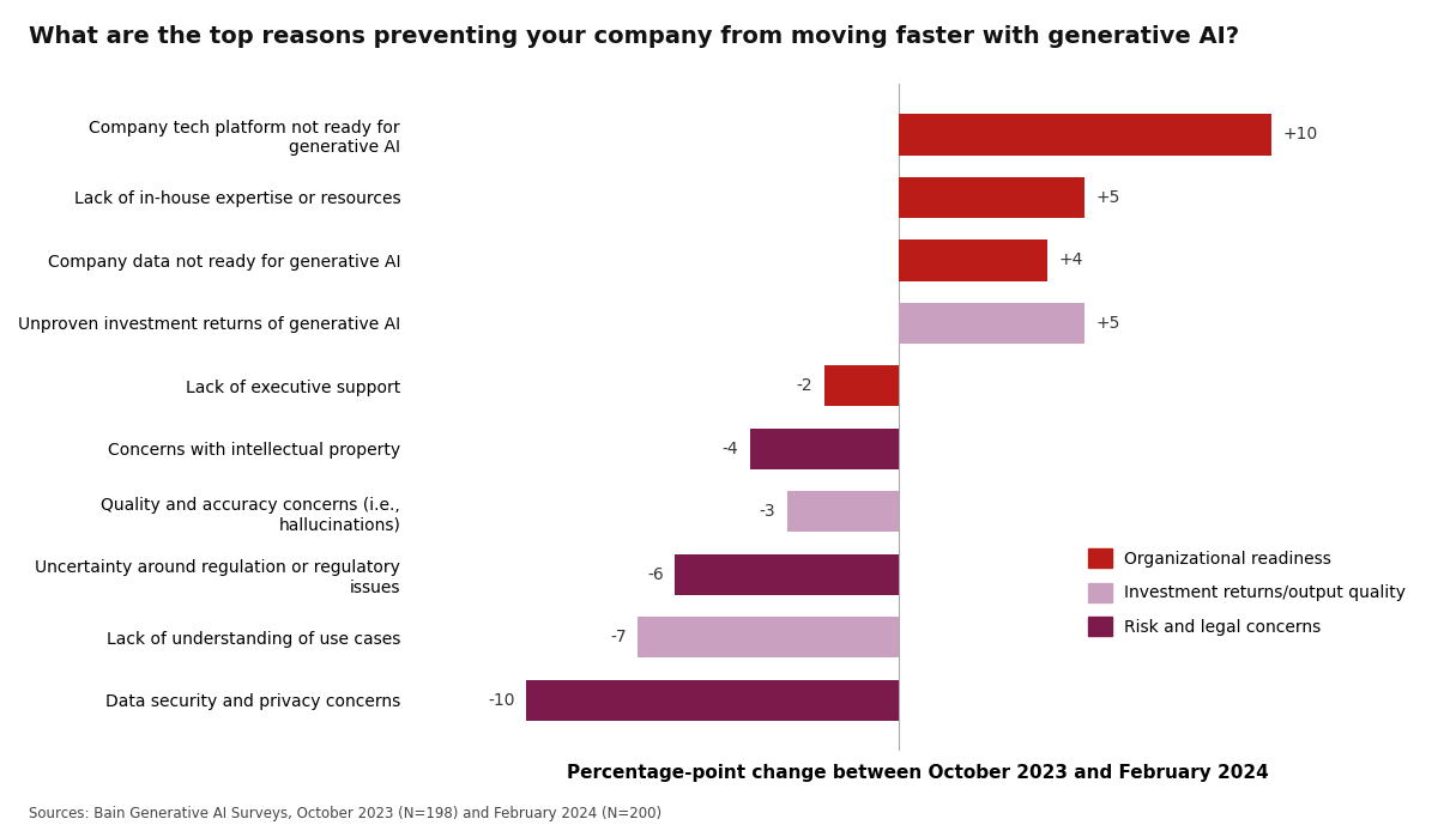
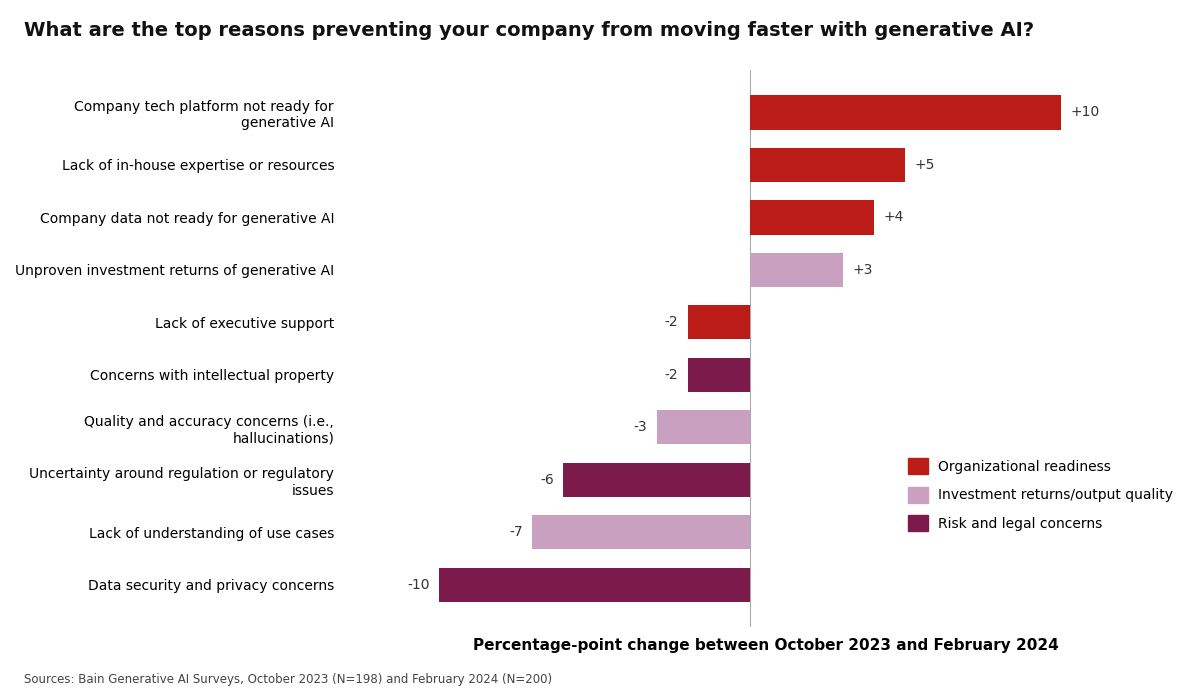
Unproven investment returns of generative AI: +5 -> +3
Concerns with intellectual property: -4 -> -2
